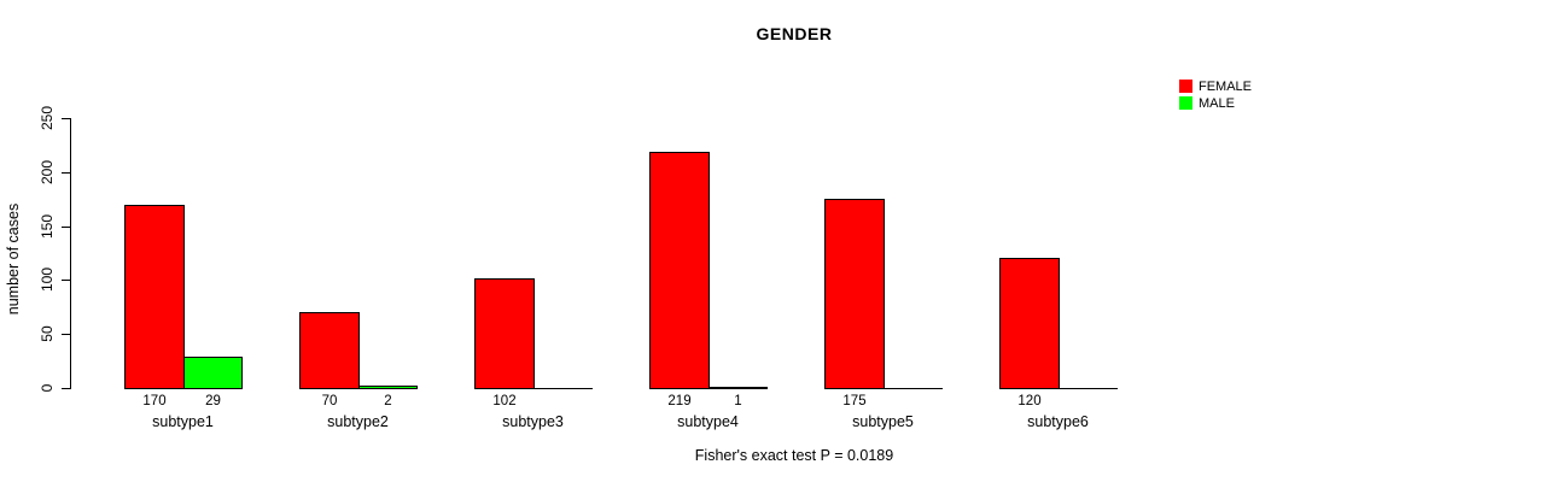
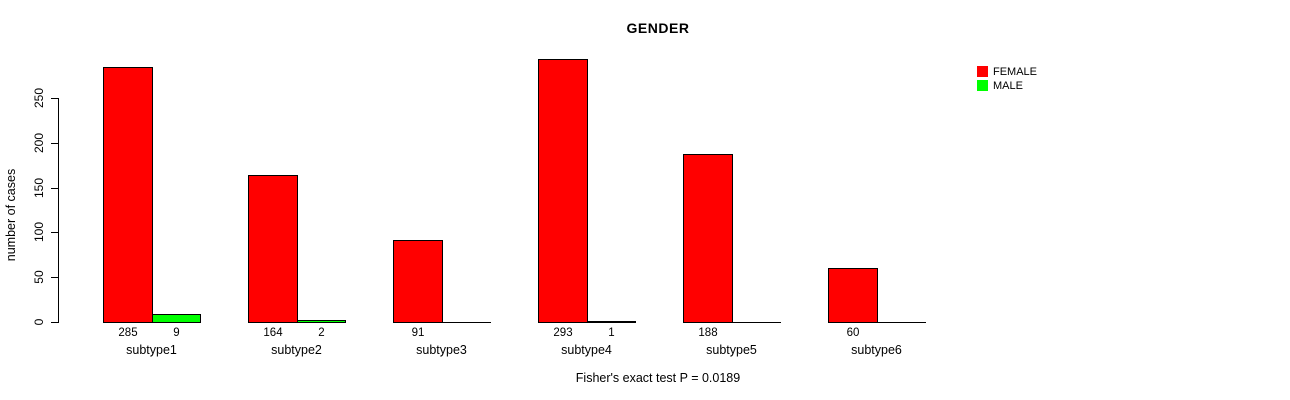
FEMALE/subtype1: 170 -> 285
MALE/subtype1: 29 -> 9
FEMALE/subtype2: 70 -> 164
FEMALE/subtype3: 102 -> 91
FEMALE/subtype4: 219 -> 293
FEMALE/subtype5: 175 -> 188
FEMALE/subtype6: 120 -> 60
